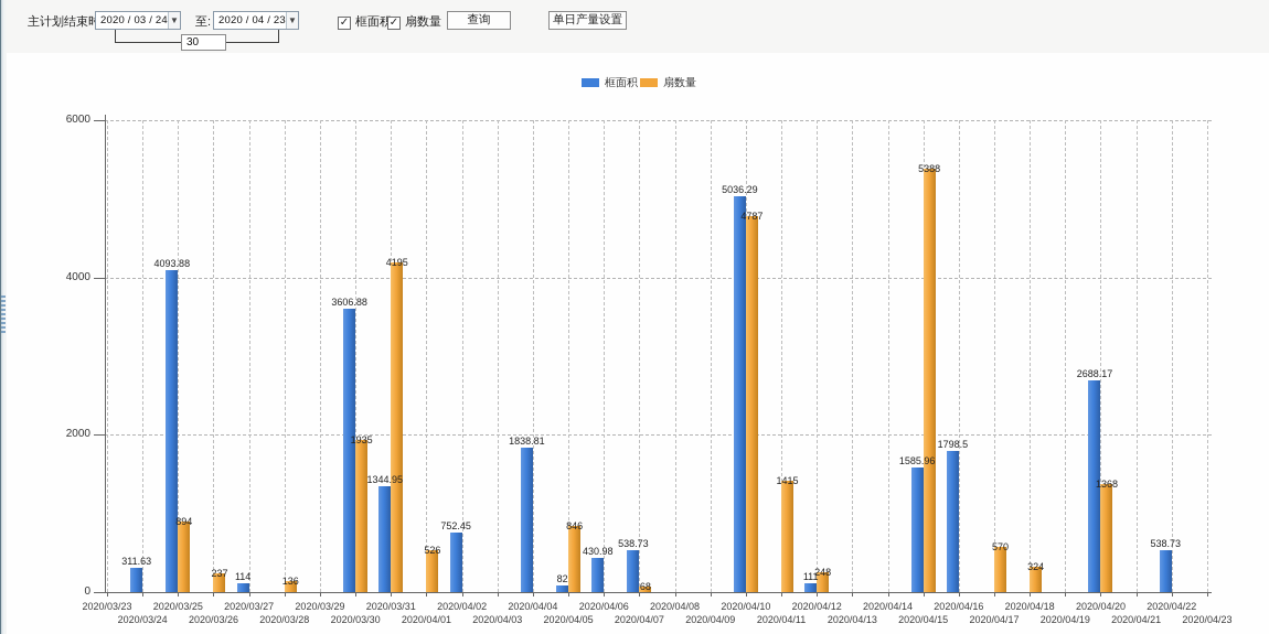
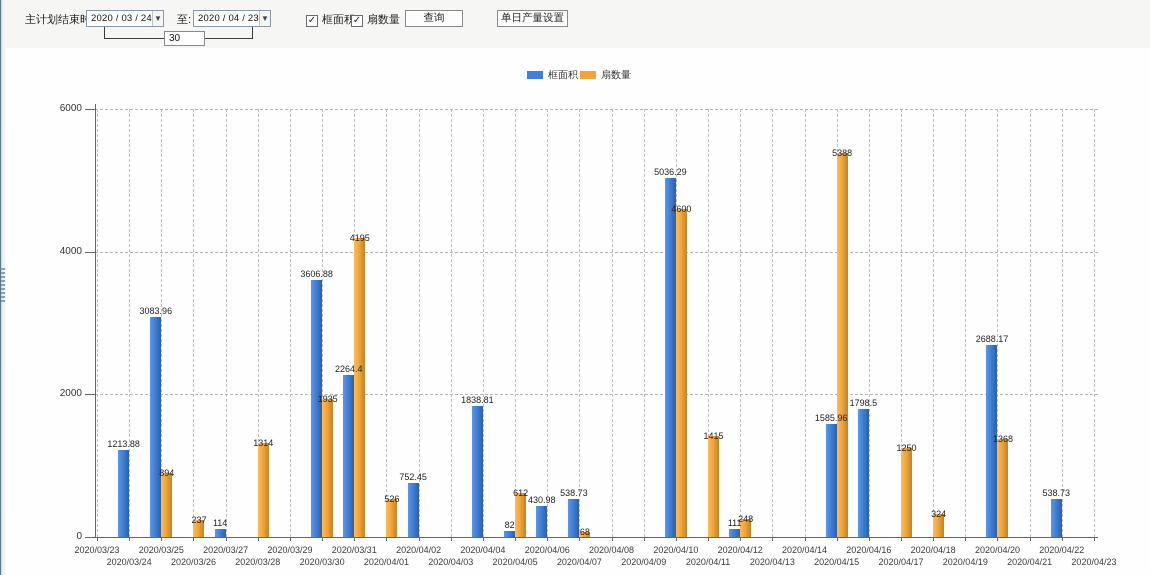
框面积/2020/03/24: 311.63 -> 1213.88
框面积/2020/03/25: 4093.88 -> 3083.96
扇数量/2020/03/28: 136 -> 1314
框面积/2020/03/31: 1344.95 -> 2264.4
扇数量/2020/04/05: 846 -> 612
扇数量/2020/04/10: 4787 -> 4600
扇数量/2020/04/17: 570 -> 1250
